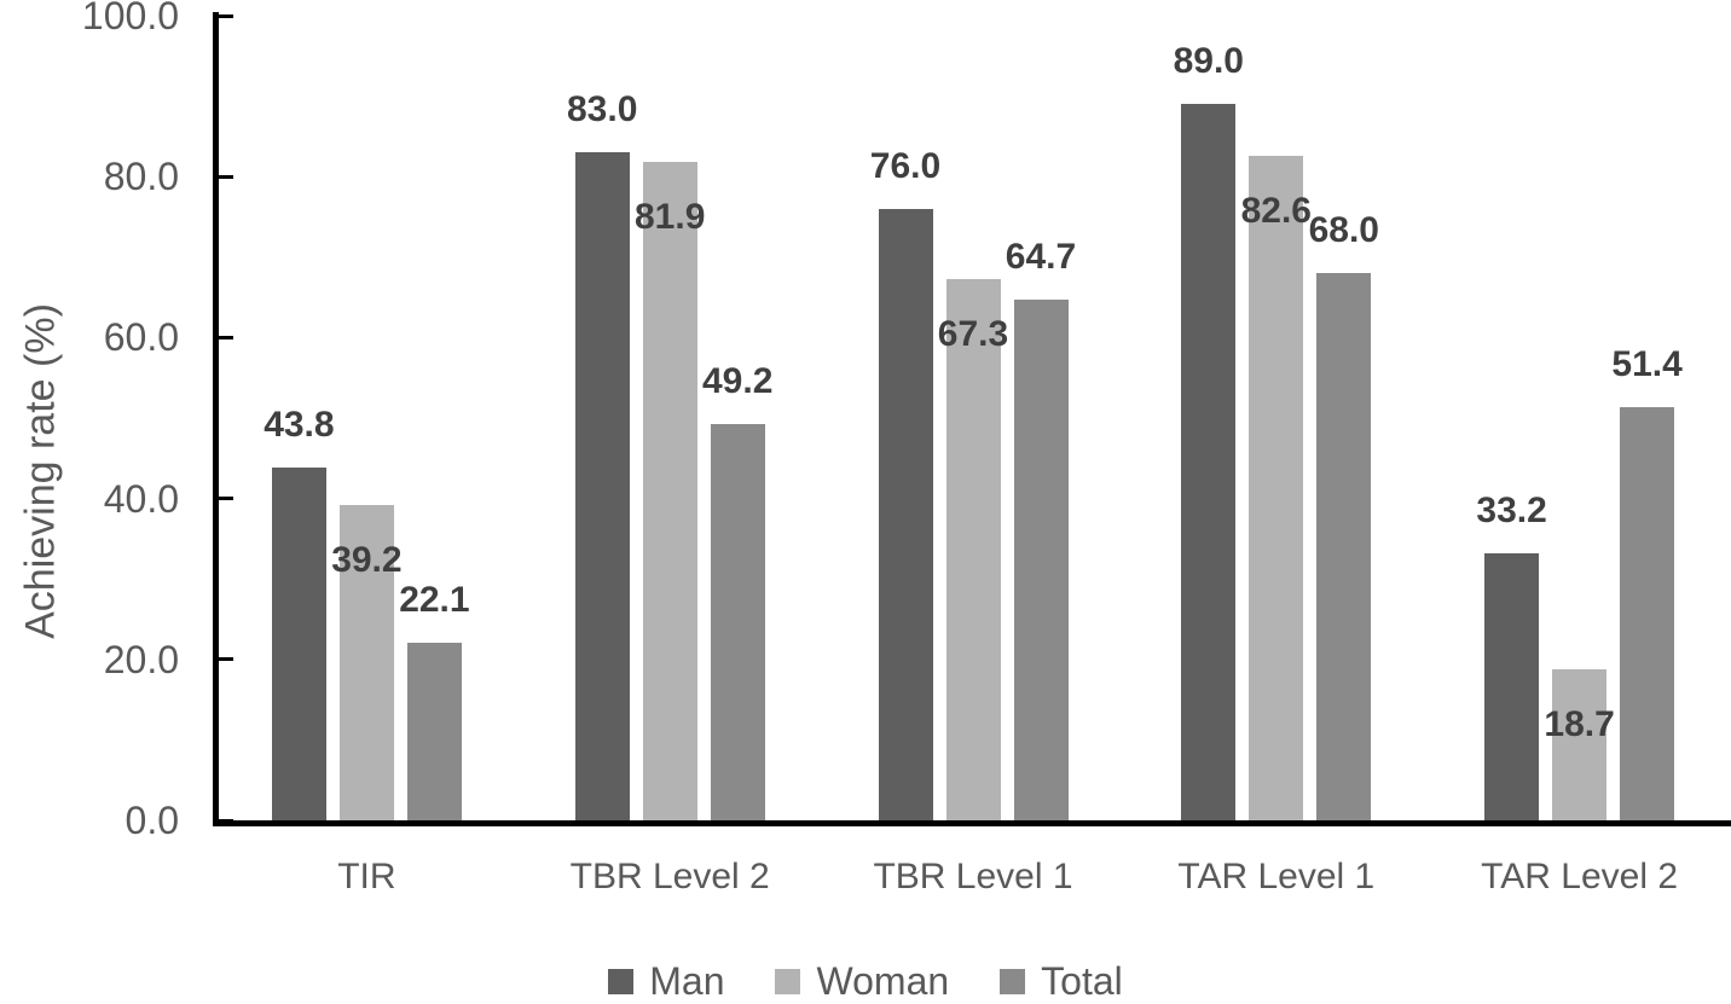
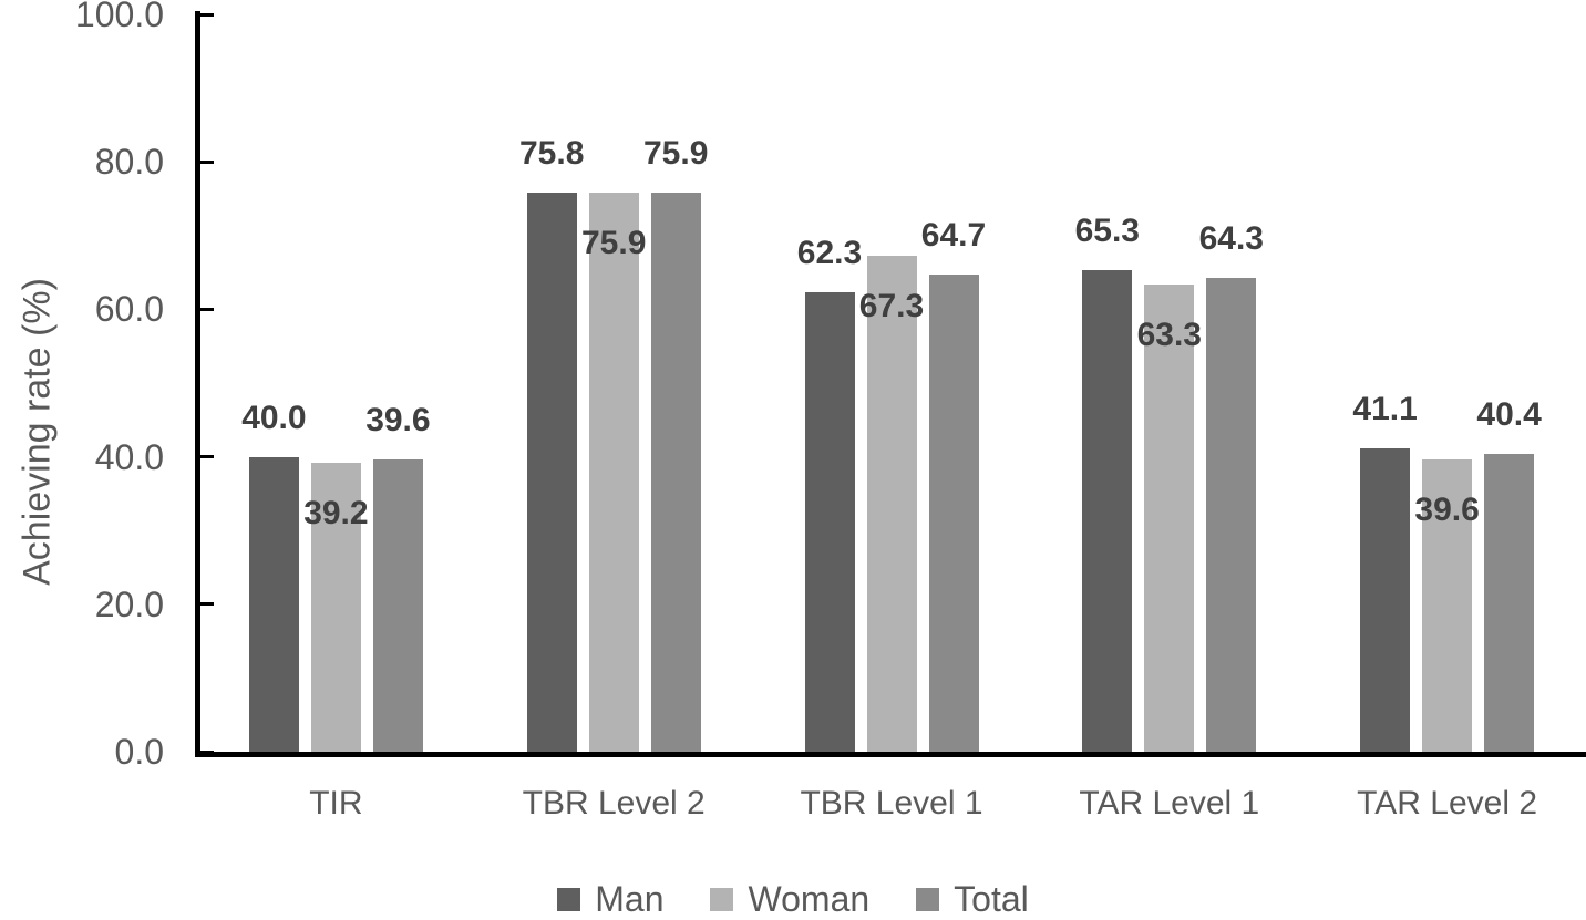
Man/TIR: 43.8 -> 40.0
Total/TIR: 22.1 -> 39.6
Man/TBR Level 2: 83.0 -> 75.8
Woman/TBR Level 2: 81.9 -> 75.9
Total/TBR Level 2: 49.2 -> 75.9
Man/TBR Level 1: 76.0 -> 62.3
Man/TAR Level 1: 89.0 -> 65.3
Woman/TAR Level 1: 82.6 -> 63.3
Total/TAR Level 1: 68.0 -> 64.3
Man/TAR Level 2: 33.2 -> 41.1
Woman/TAR Level 2: 18.7 -> 39.6
Total/TAR Level 2: 51.4 -> 40.4
